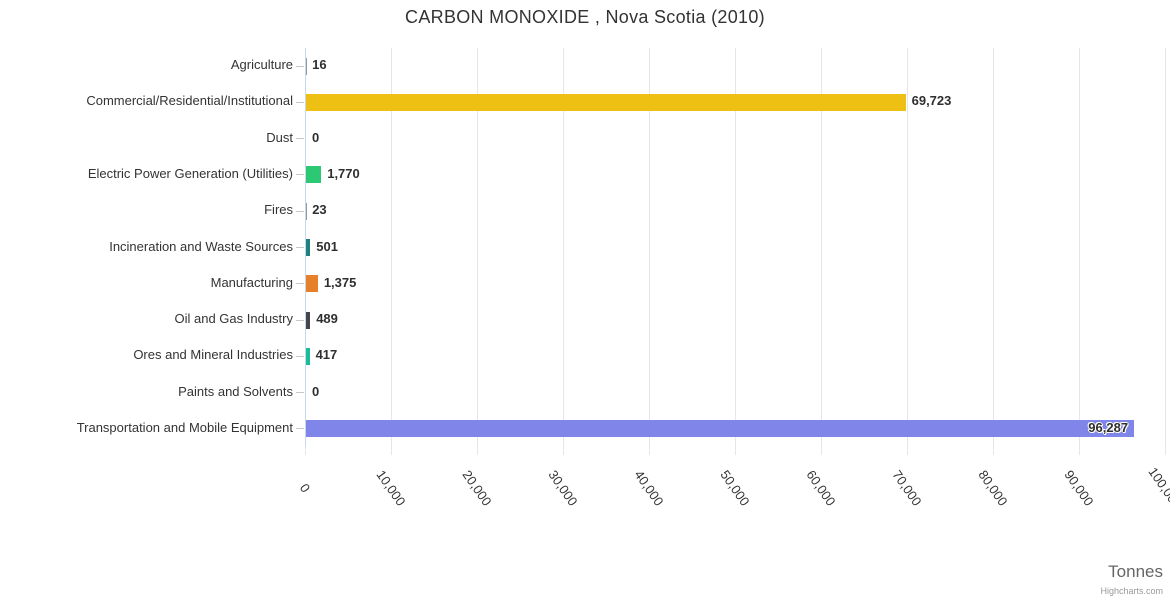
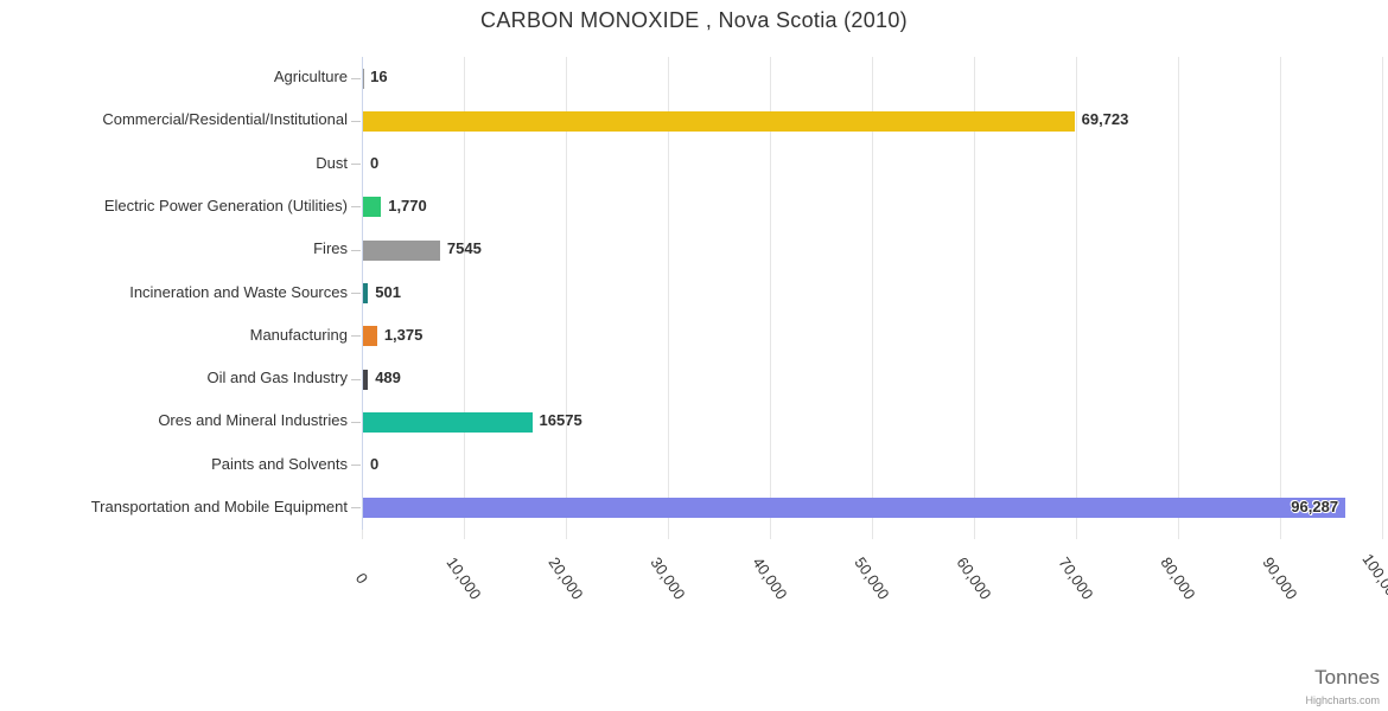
Fires: 23 -> 7545
Ores and Mineral Industries: 417 -> 16575
